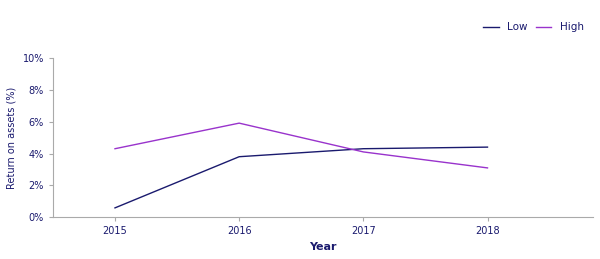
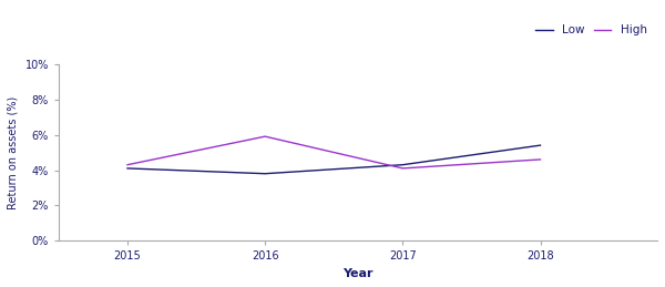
Low/2015: 0.6% -> 4.1%
Low/2018: 4.4% -> 5.4%
High/2018: 3.1% -> 4.6%
